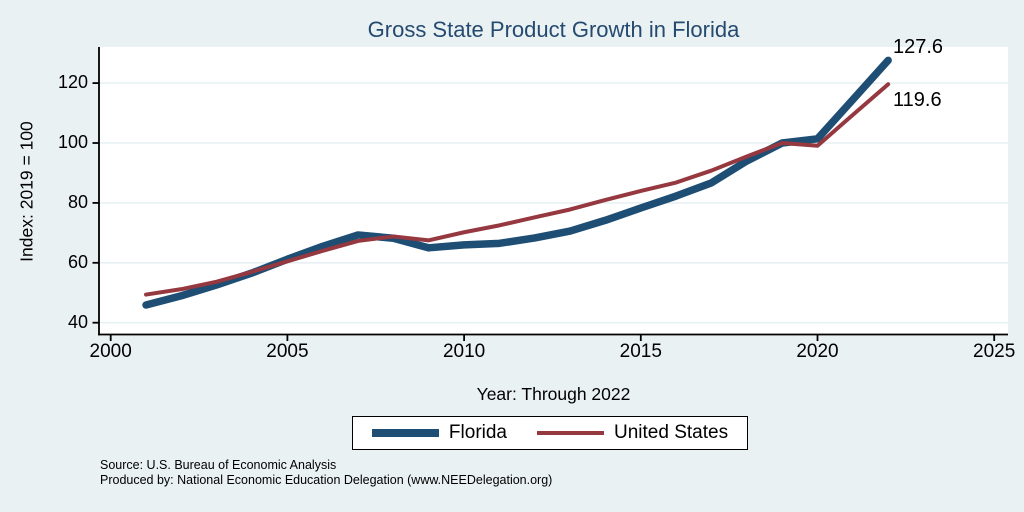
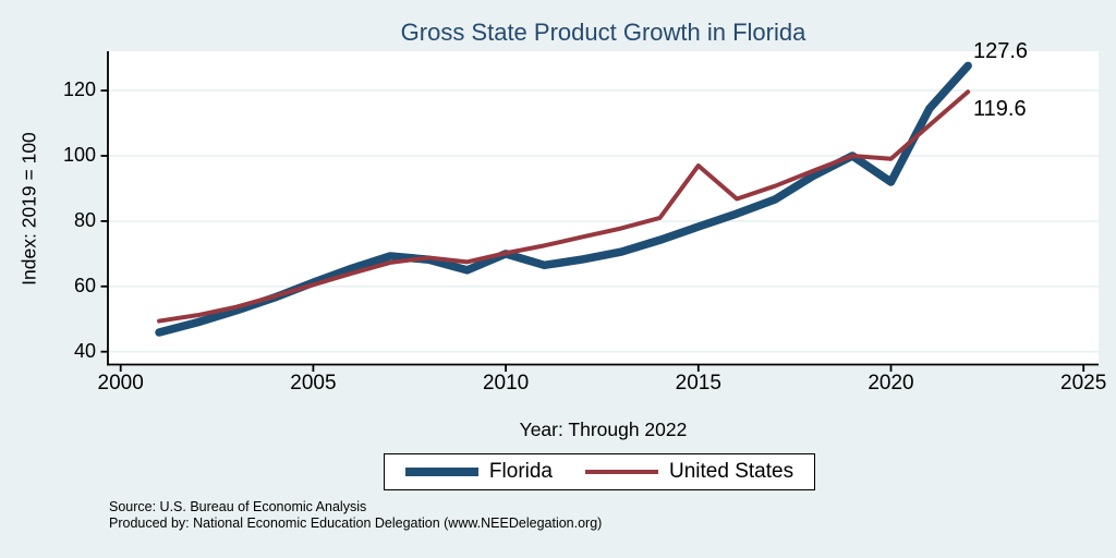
Florida/2010: 66 -> 70
United States/2015: 84 -> 97
Florida/2020: 101 -> 92
